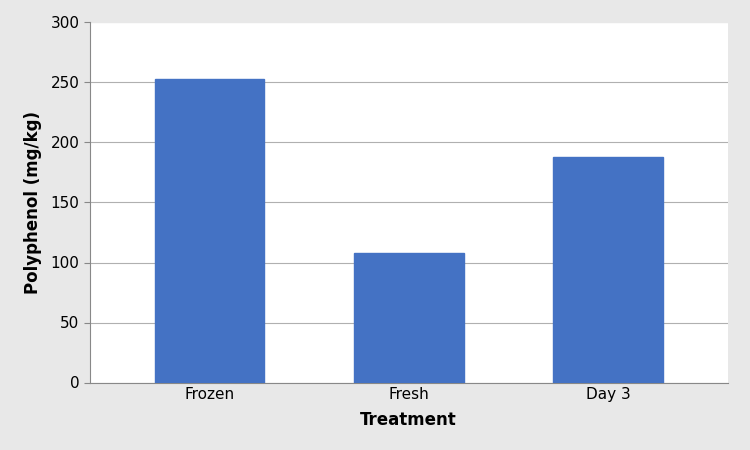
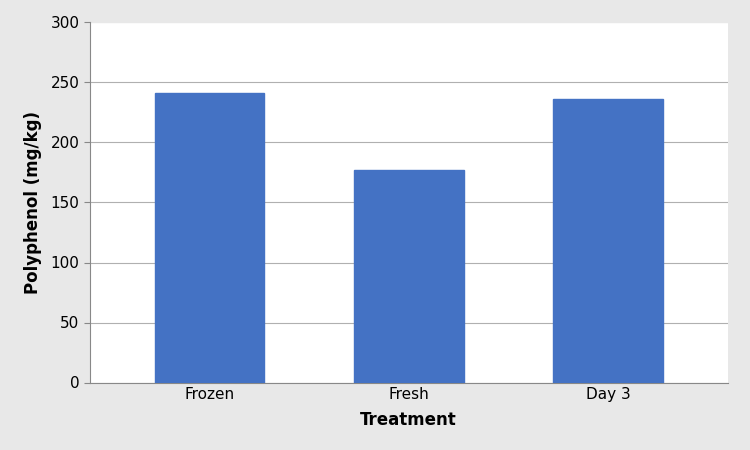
Frozen: 253 -> 241
Fresh: 108 -> 177
Day 3: 188 -> 236
